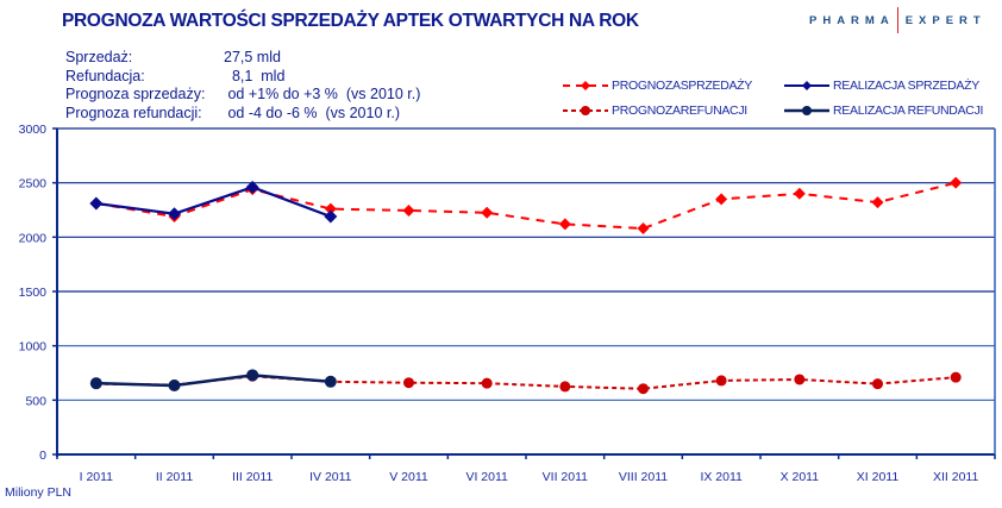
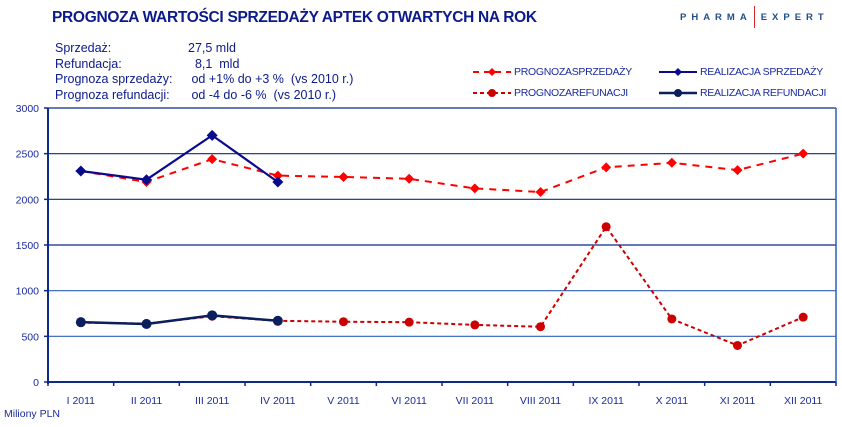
REALIZACJA SPRZEDAŻY/III 2011: 2500 -> 2700
PROGNOZAREFUNACJI/IX 2011: 700 -> 1700
PROGNOZAREFUNACJI/XI 2011: 600 -> 400
